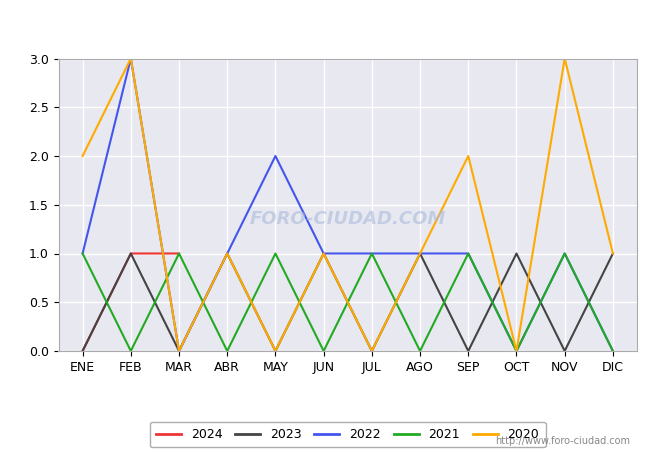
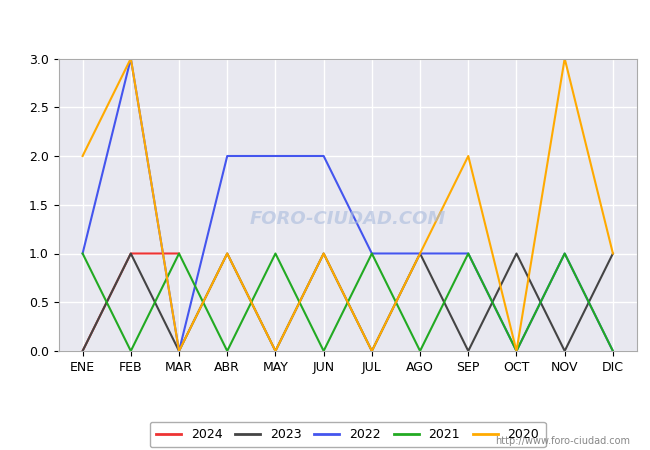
2022/ABR: 1 -> 2
2022/JUN: 1 -> 2
